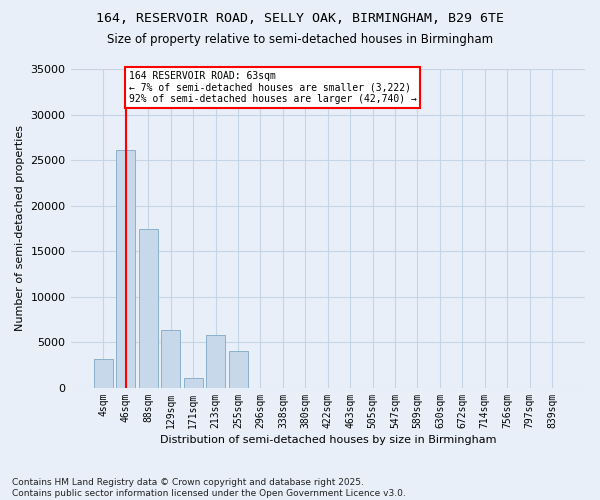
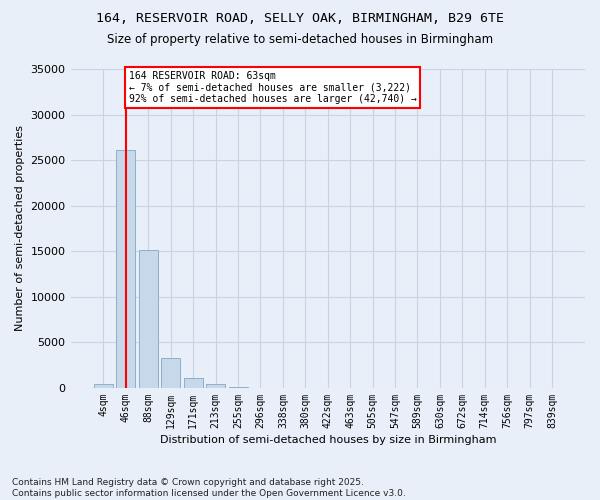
4sqm: 3200 -> 400
88sqm: 17400 -> 15100
129sqm: 6400 -> 3300
213sqm: 5800 -> 400
255sqm: 4000 -> 200
